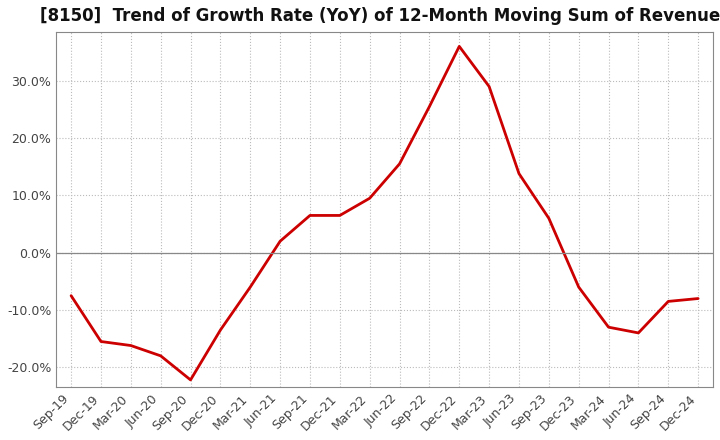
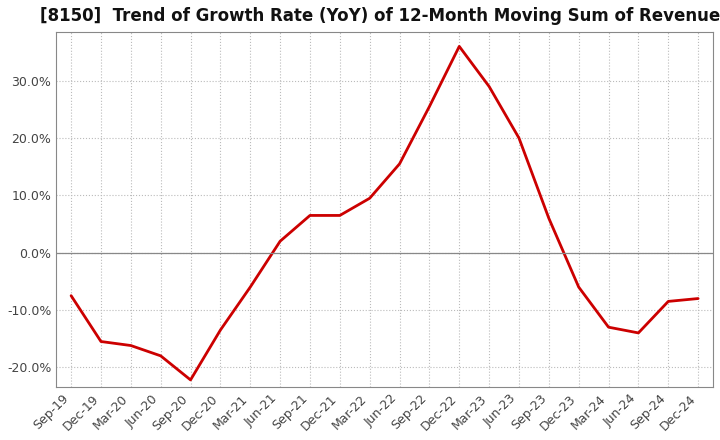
Jun-23: 13.8% -> 20.0%
